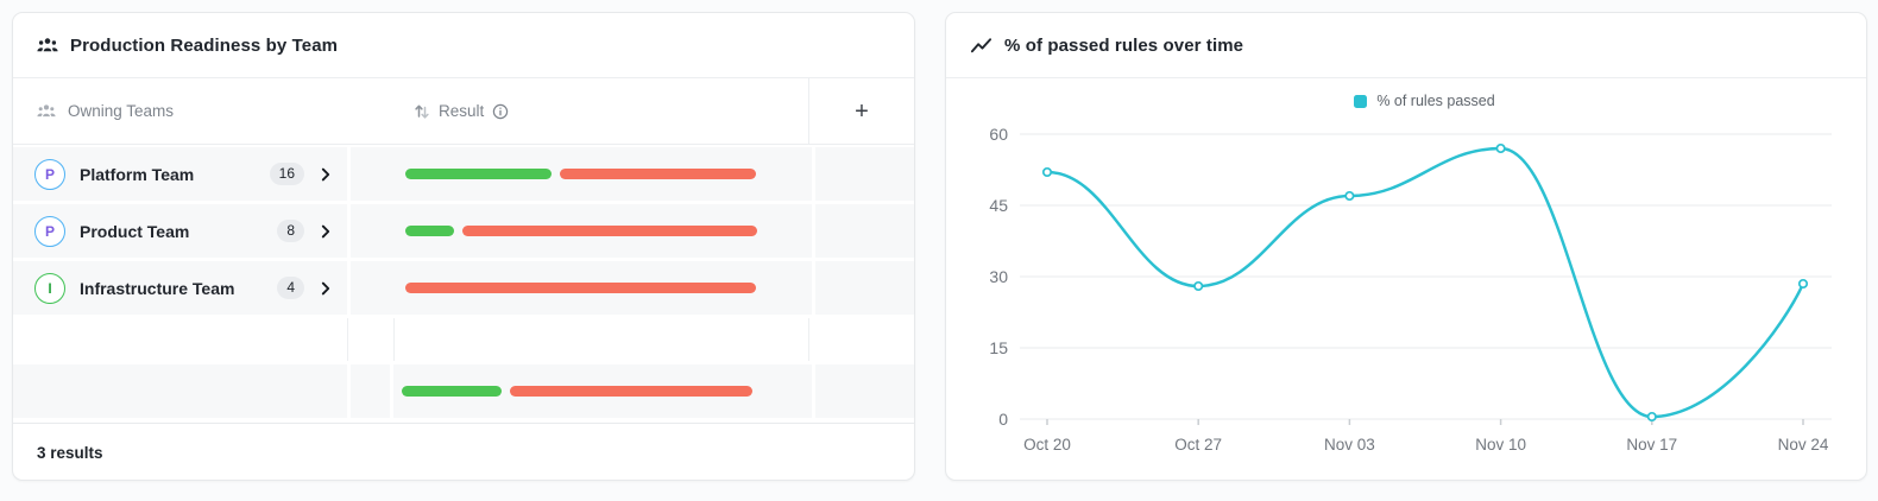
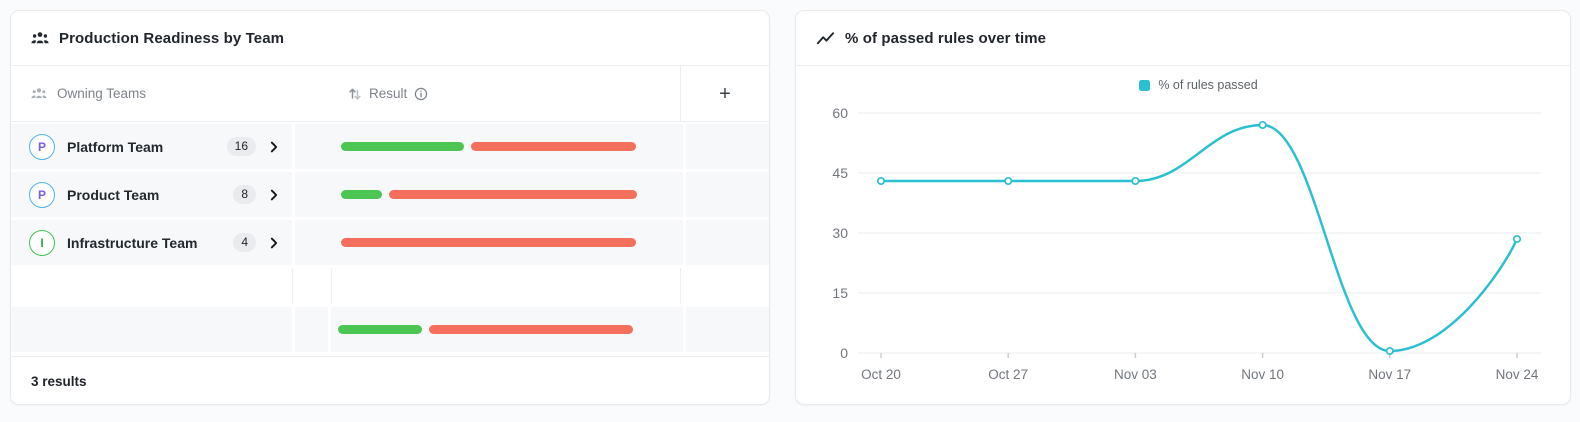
Oct 20: 52 -> 43
Oct 27: 28 -> 43
Nov 03: 47 -> 43
